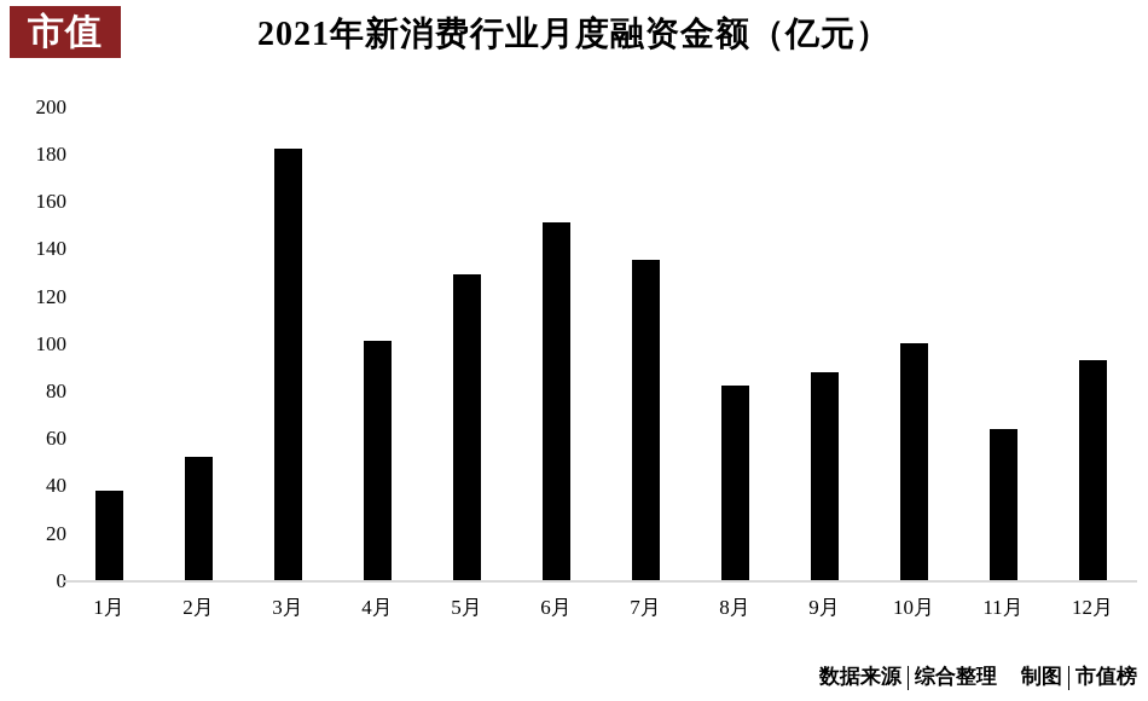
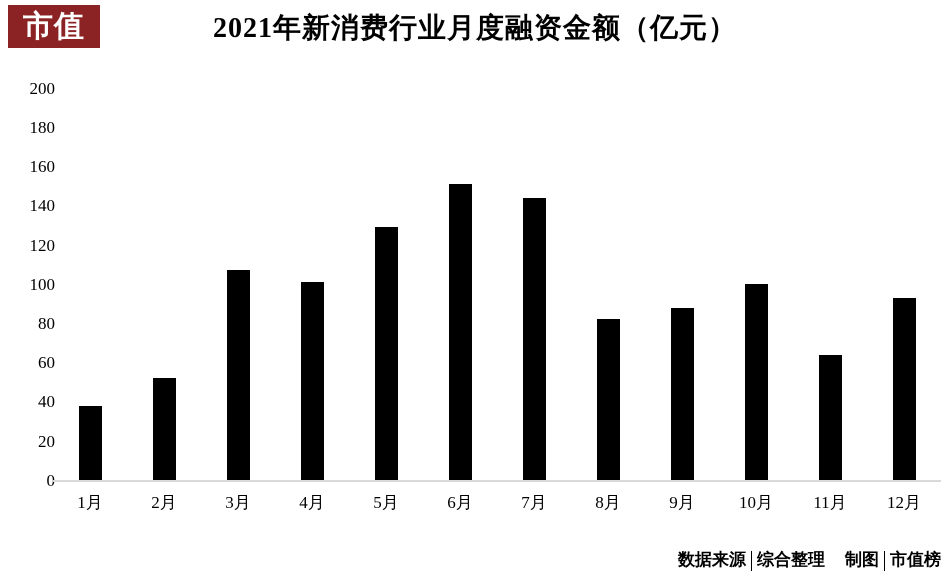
3月: 182 -> 107
7月: 135 -> 144
